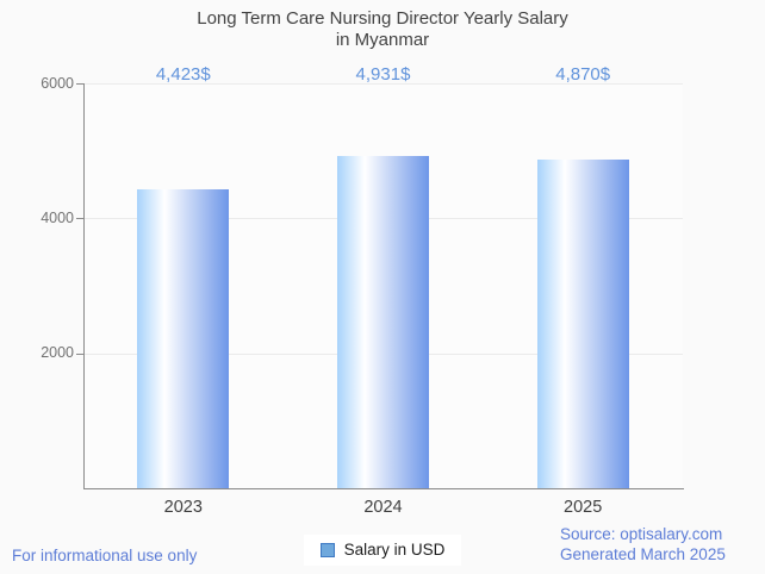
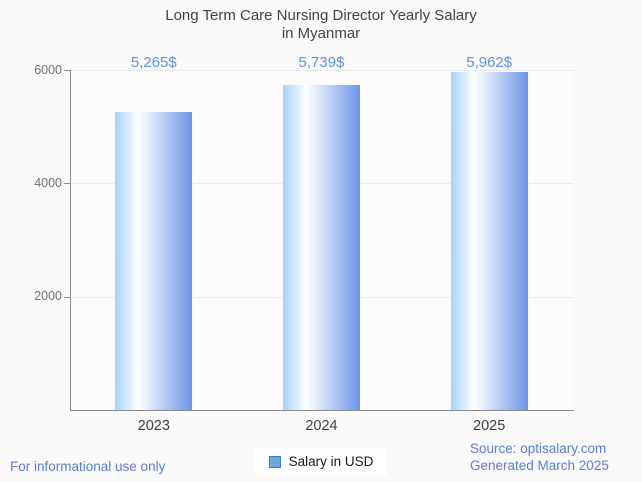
2023: 4,423 -> 5,265
2024: 4,931 -> 5,739
2025: 4,870 -> 5,962
